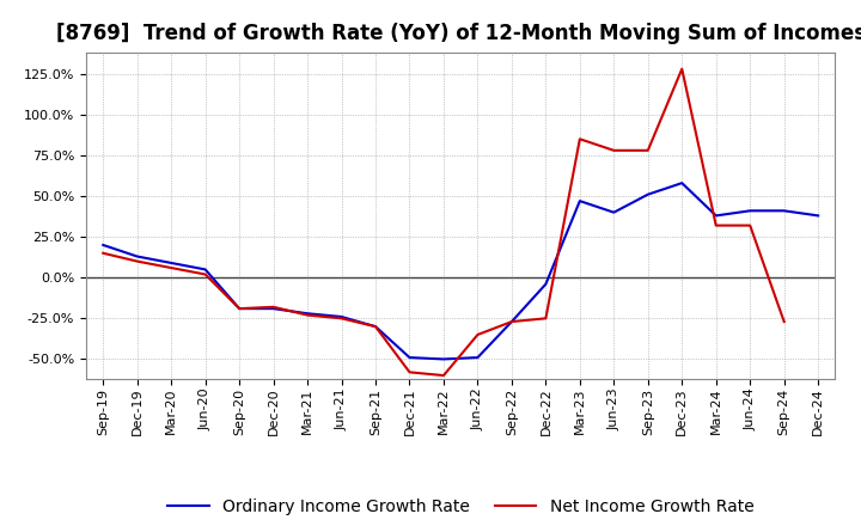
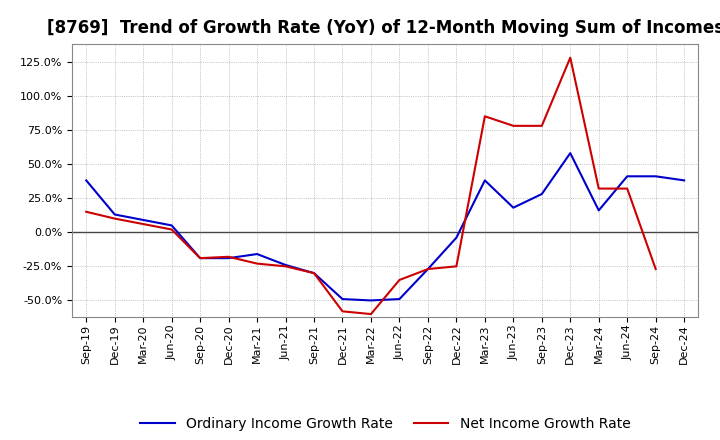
Ordinary Income Growth Rate/Sep-19: 20% -> 38%
Ordinary Income Growth Rate/Mar-21: -22% -> -16%
Ordinary Income Growth Rate/Mar-23: 47% -> 38%
Ordinary Income Growth Rate/Jun-23: 40% -> 18%
Ordinary Income Growth Rate/Sep-23: 51% -> 28%
Ordinary Income Growth Rate/Mar-24: 38% -> 16%
